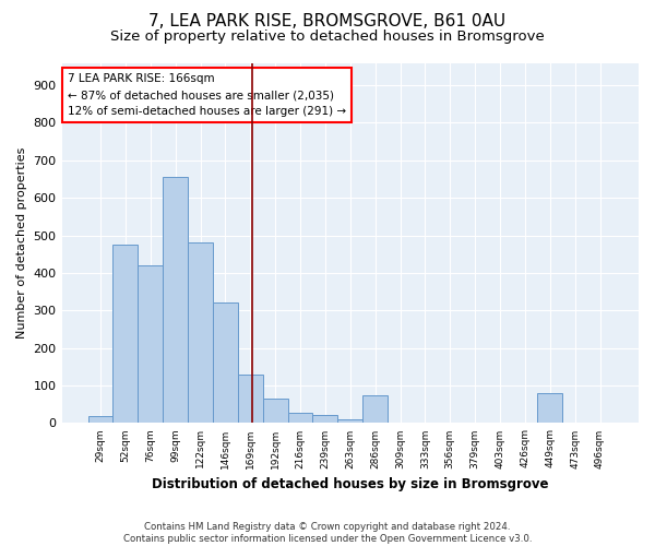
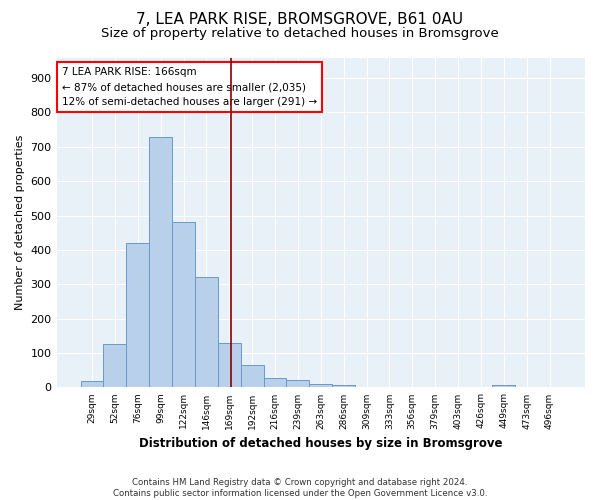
52sqm: 475 -> 125
99sqm: 655 -> 730
286sqm: 75 -> 8
449sqm: 80 -> 8
